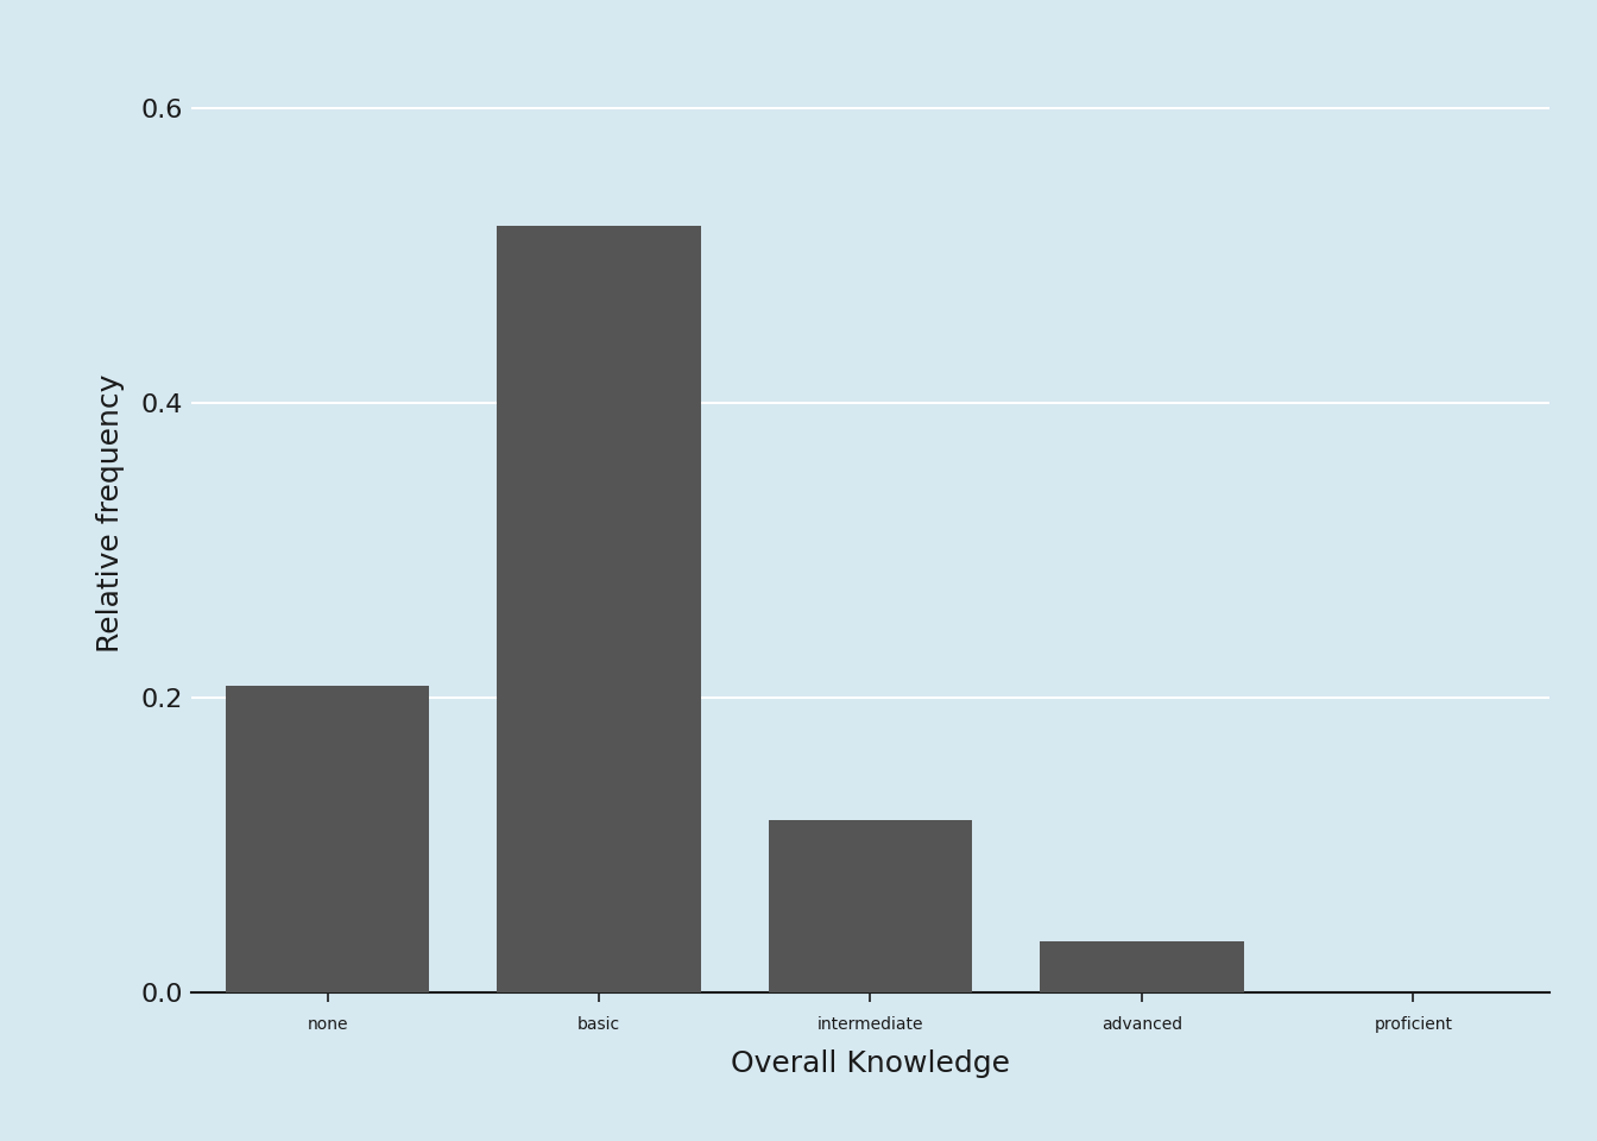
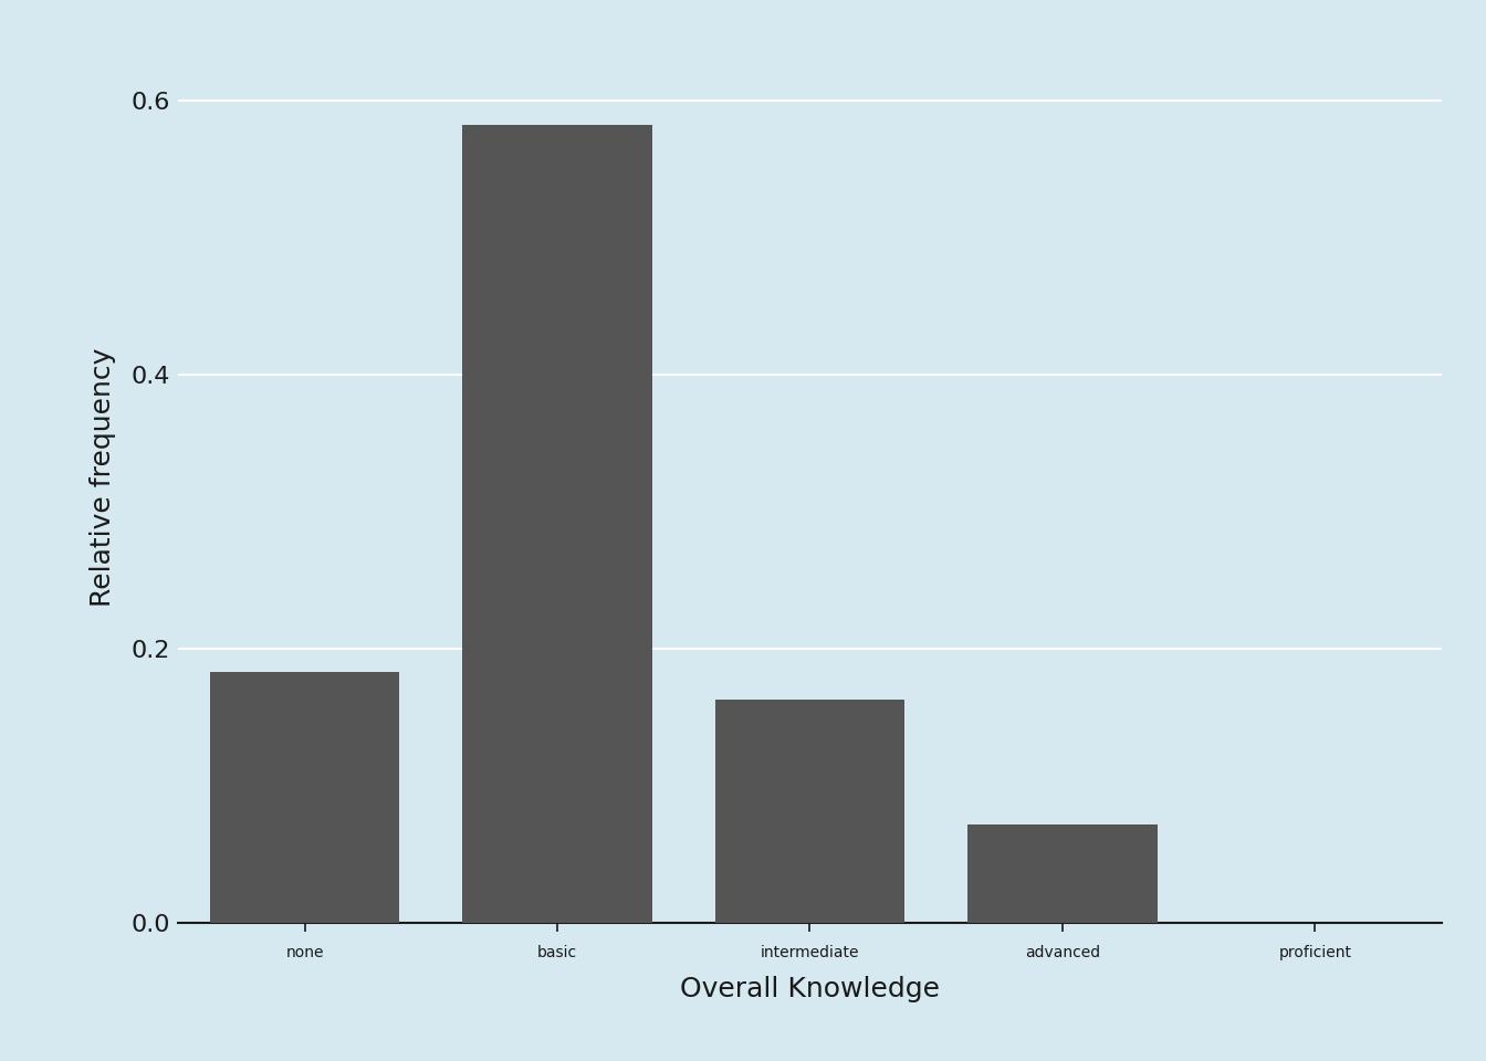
none: 0.208 -> 0.183
basic: 0.520 -> 0.582
intermediate: 0.117 -> 0.163
advanced: 0.035 -> 0.072
